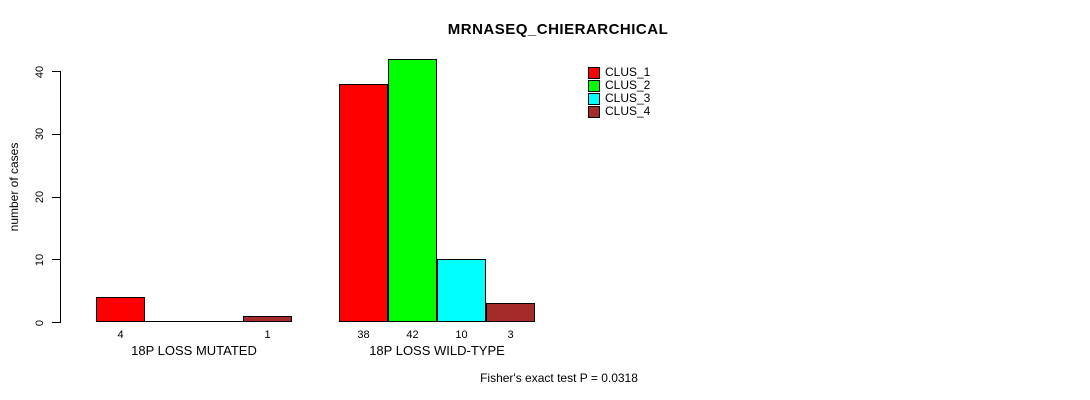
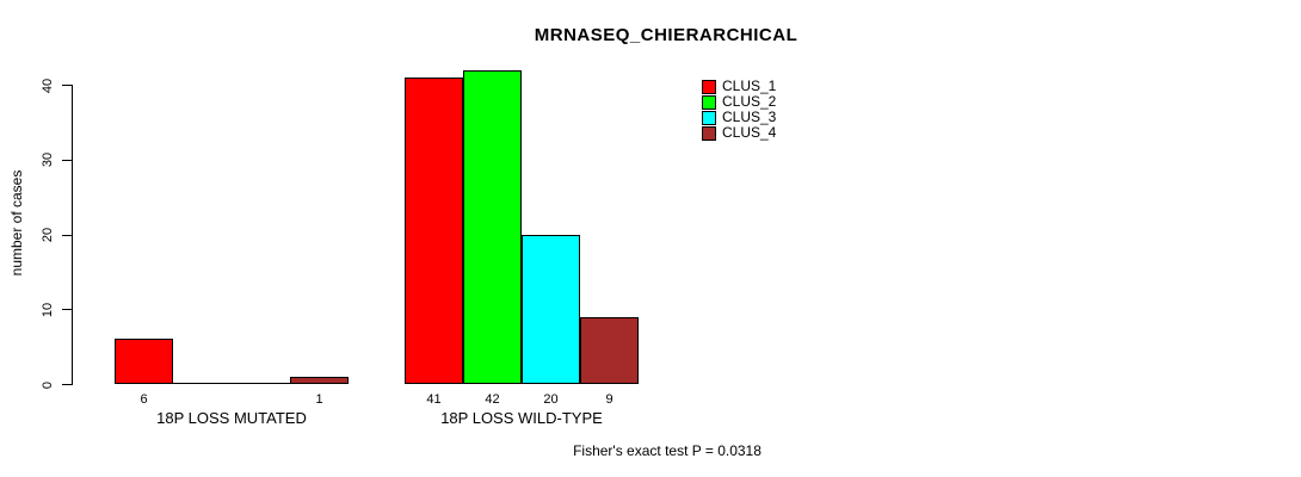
CLUS_1/18P LOSS MUTATED: 4 -> 6
CLUS_1/18P LOSS WILD-TYPE: 38 -> 41
CLUS_3/18P LOSS WILD-TYPE: 10 -> 20
CLUS_4/18P LOSS WILD-TYPE: 3 -> 9
